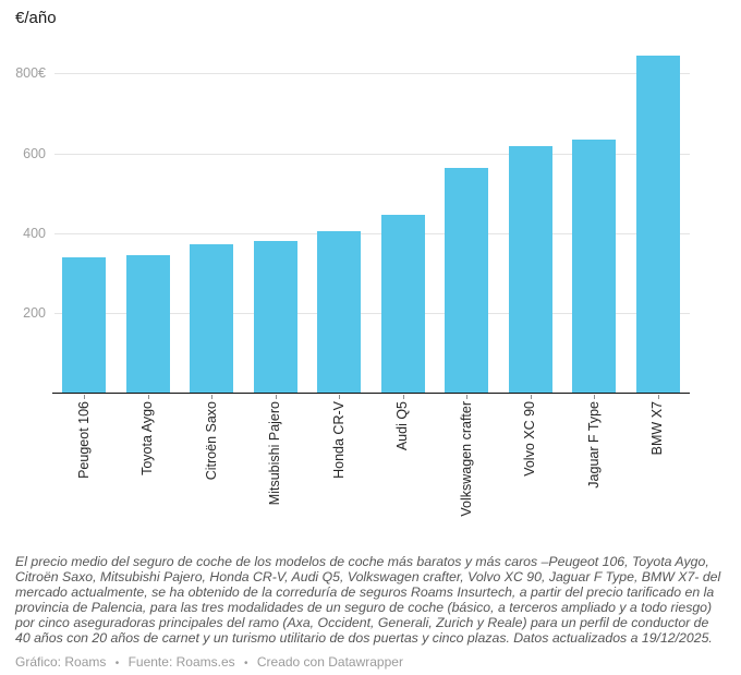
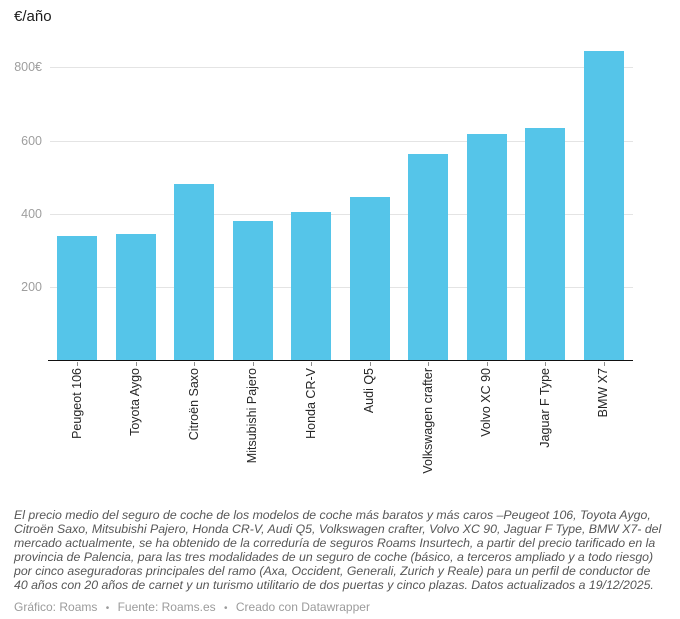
Citroën Saxo: 370 -> 480
